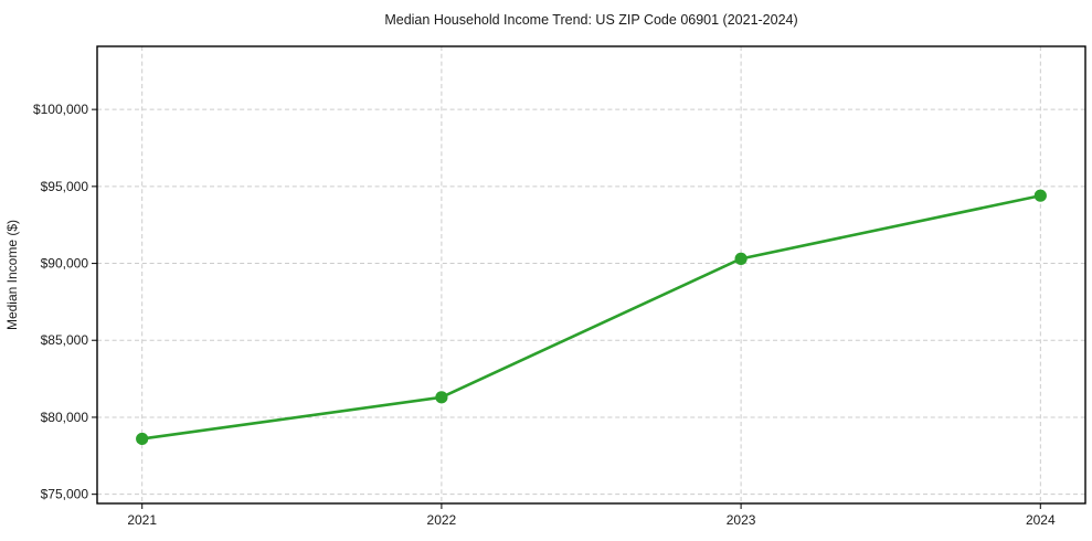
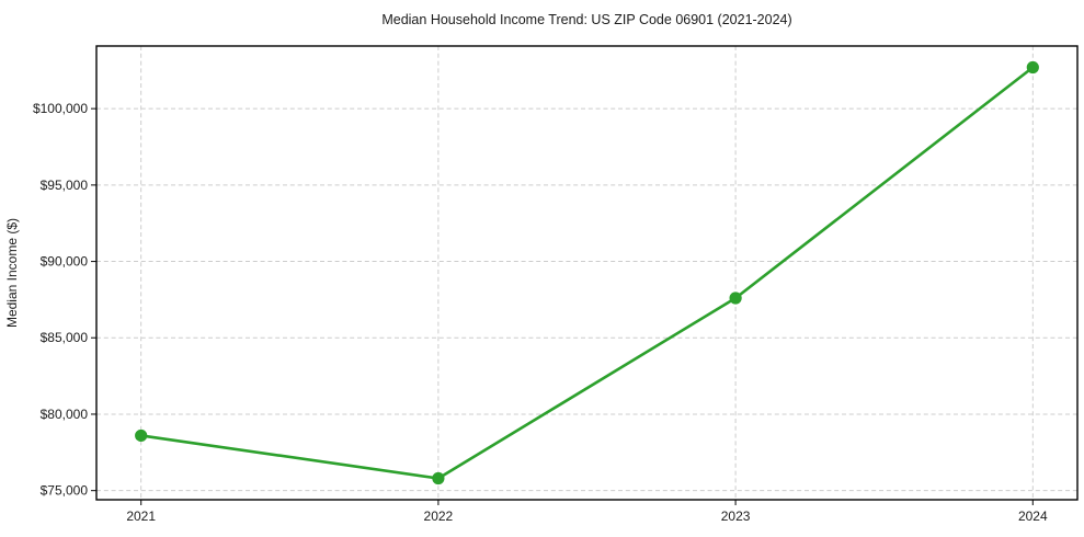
2022: $81300 -> $75800
2023: $90300 -> $87600
2024: $94400 -> $102700
